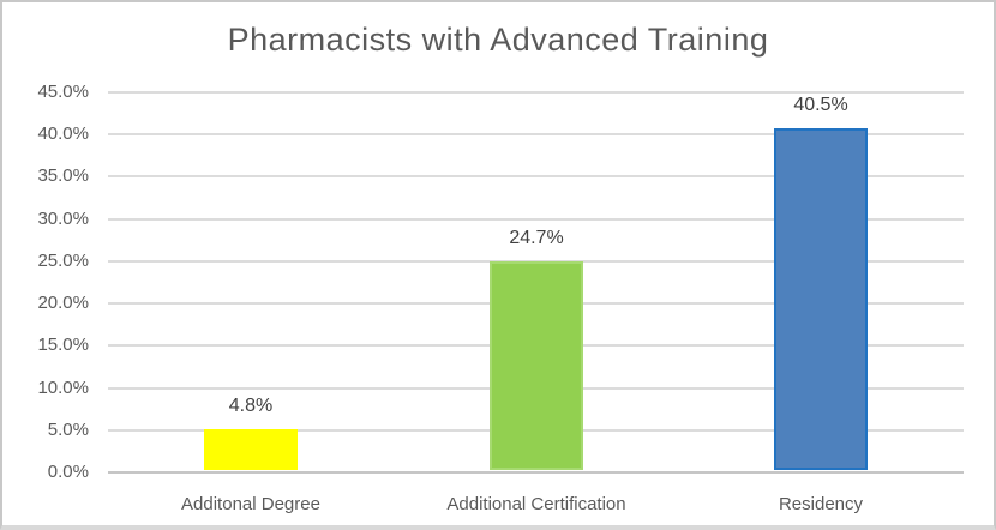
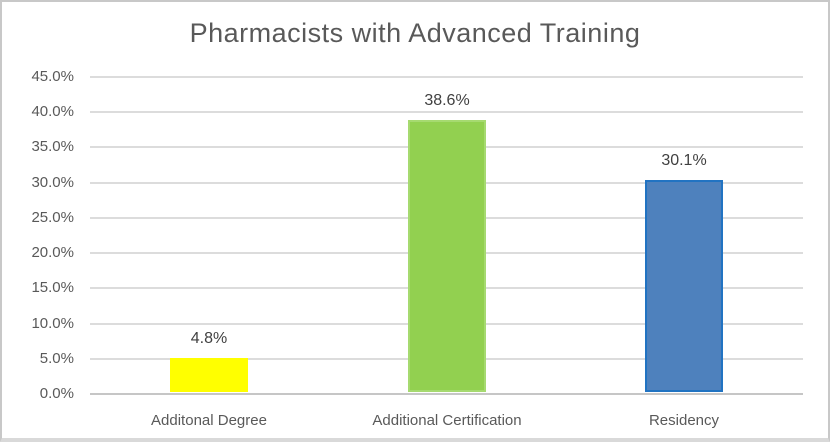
Additional Certification: 24.7% -> 38.6%
Residency: 40.5% -> 30.1%
